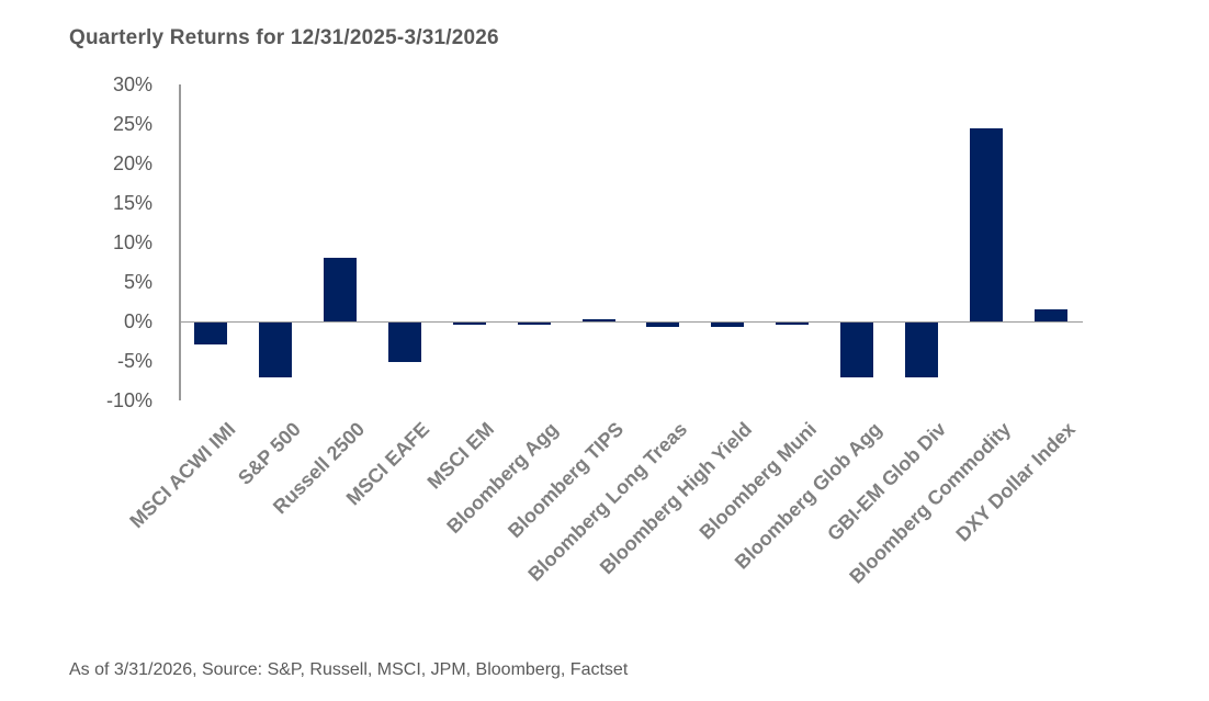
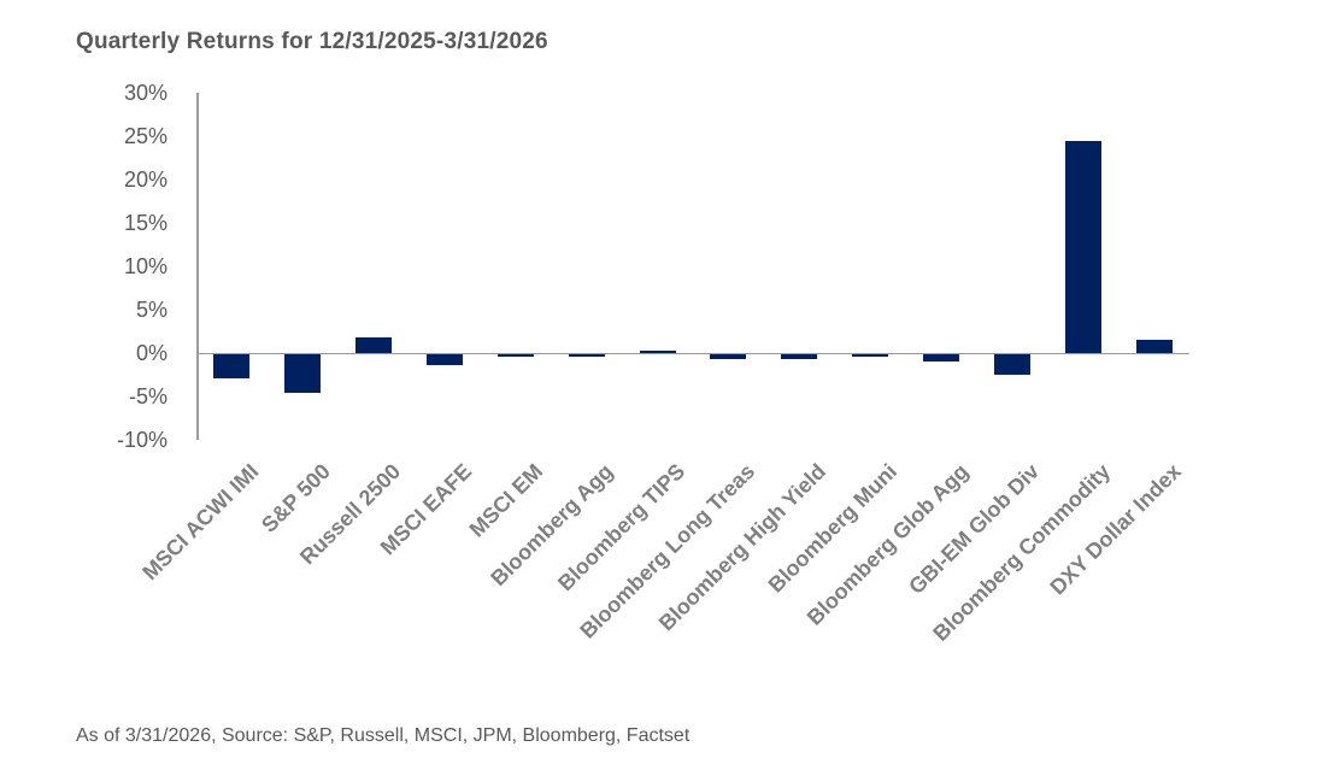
S&P 500: -7% -> -4%
Russell 2500: 8% -> 2%
MSCI EAFE: -5% -> -1%
Bloomberg Glob Agg: -7% -> -1%
GBI-EM Glob Div: -7% -> -2%
